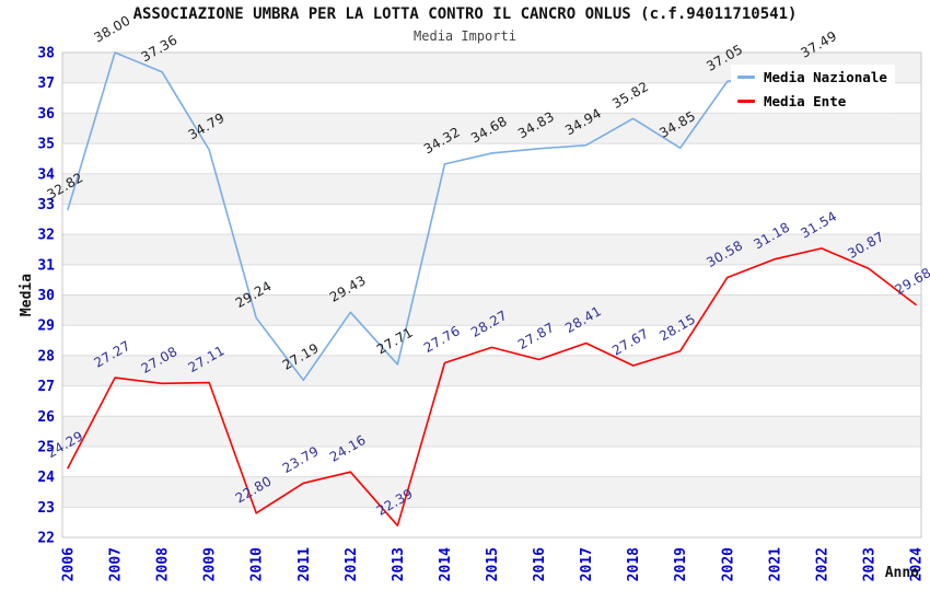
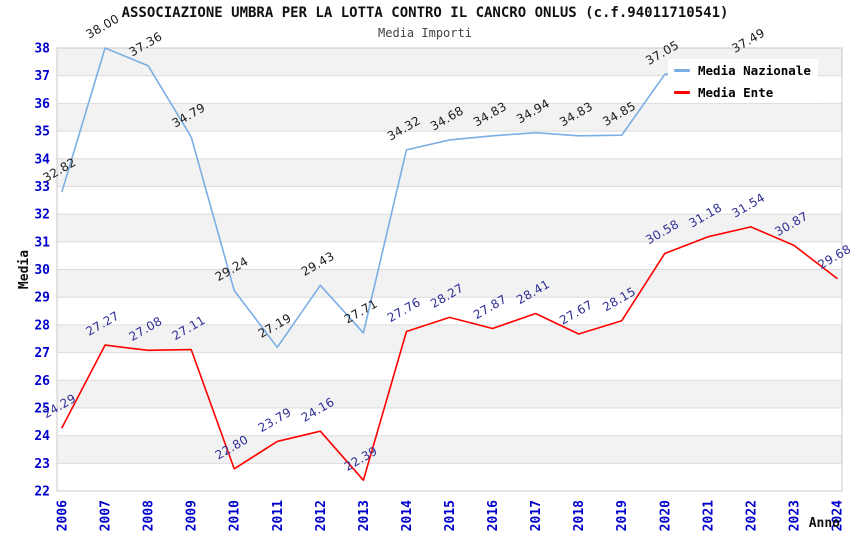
Media Nazionale/2018: 35.82 -> 34.83
